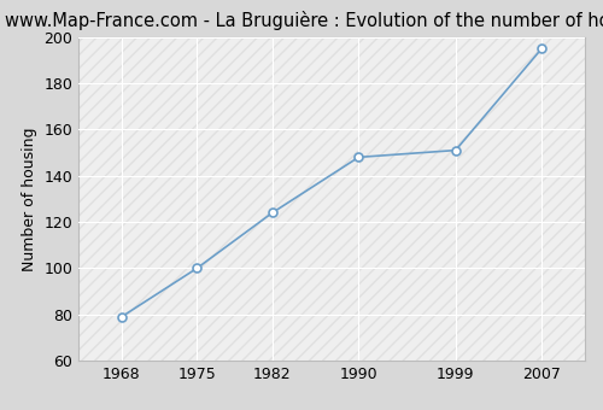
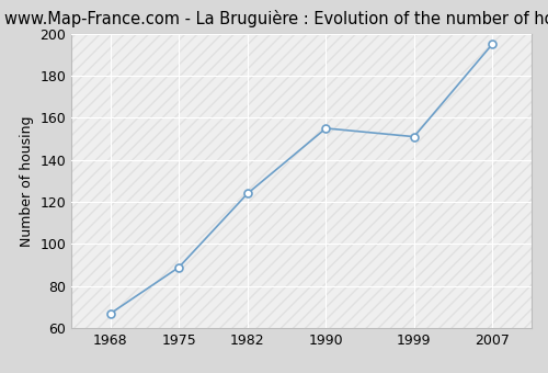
1968: 79 -> 67
1975: 100 -> 89
1990: 148 -> 155
